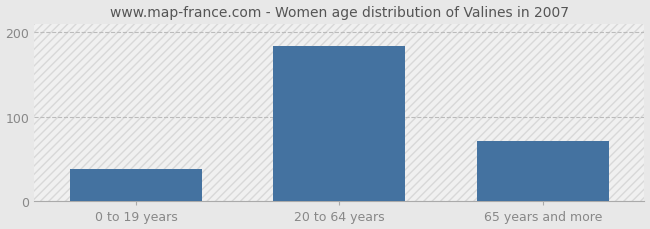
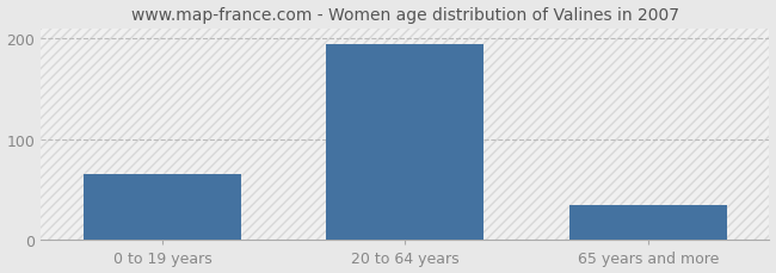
0 to 19 years: 38 -> 65
20 to 64 years: 184 -> 194
65 years and more: 72 -> 35
